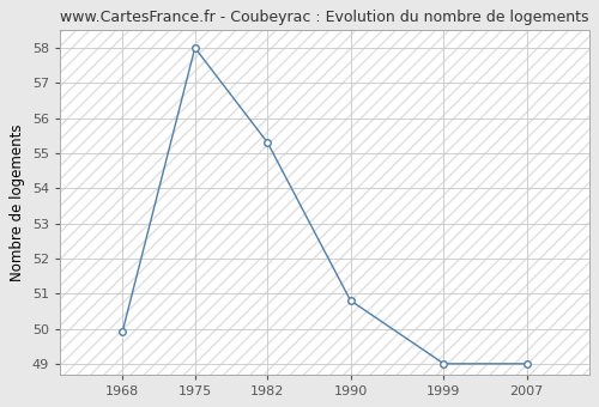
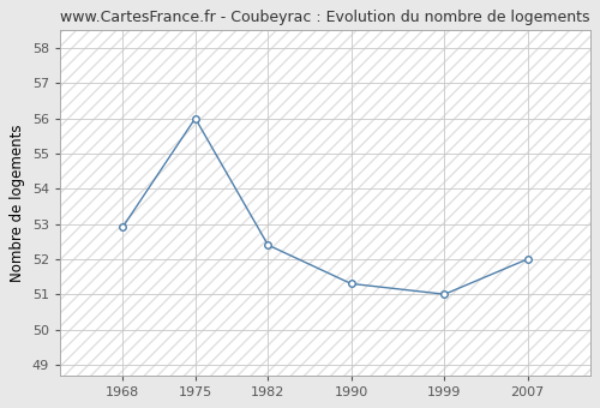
1968: 49.9 -> 52.9
1975: 58.0 -> 56.0
1982: 55.3 -> 52.4
1990: 50.8 -> 51.3
1999: 49.0 -> 51.0
2007: 49.0 -> 52.0
